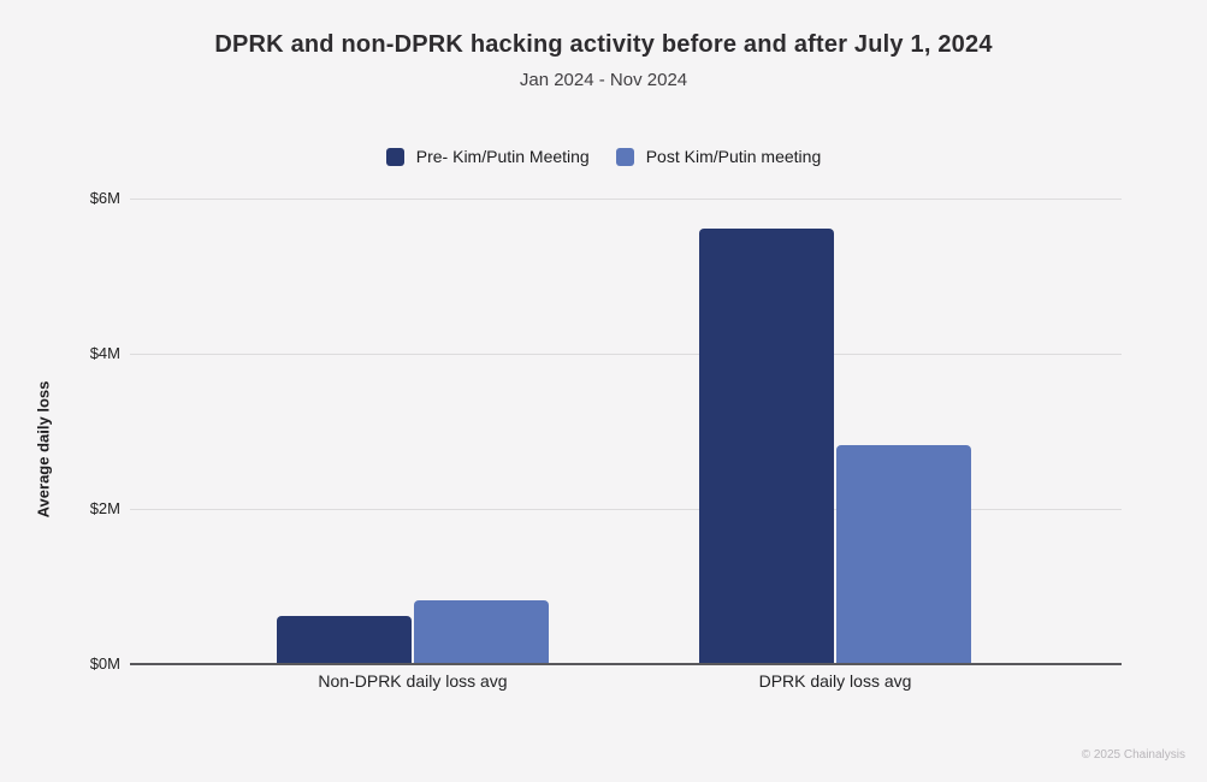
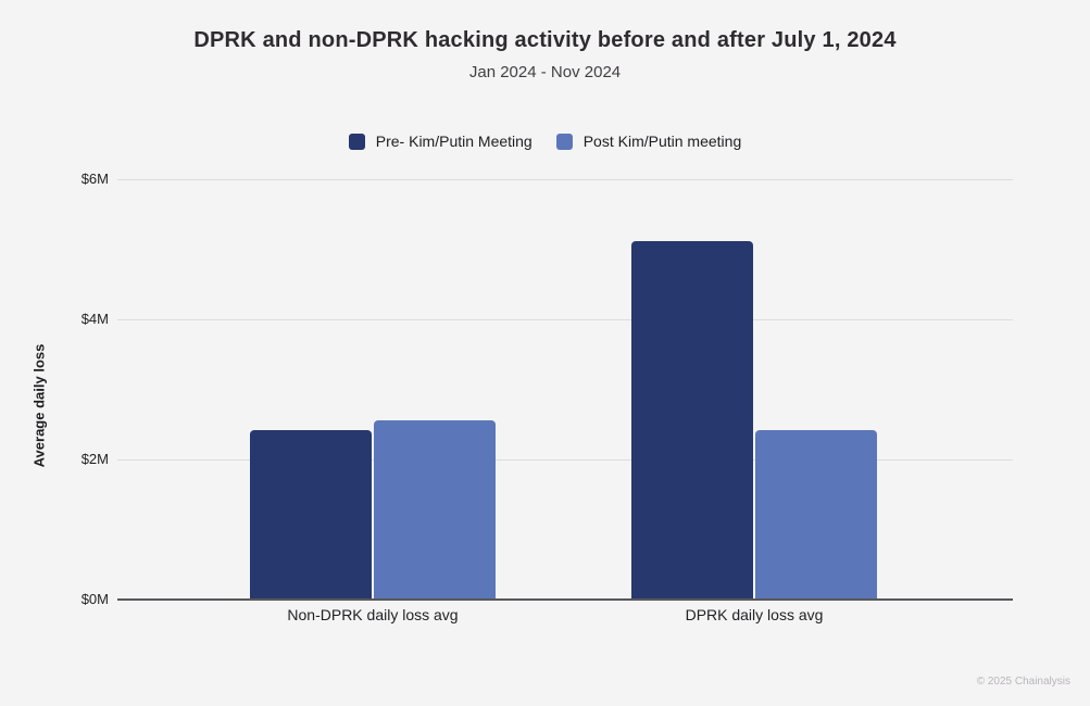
Pre- Kim/Putin Meeting/Non-DPRK daily loss avg: $0.6M -> $2.4M
Post Kim/Putin meeting/Non-DPRK daily loss avg: $0.8M -> $2.5M
Pre- Kim/Putin Meeting/DPRK daily loss avg: $5.6M -> $5.1M
Post Kim/Putin meeting/DPRK daily loss avg: $2.8M -> $2.4M
